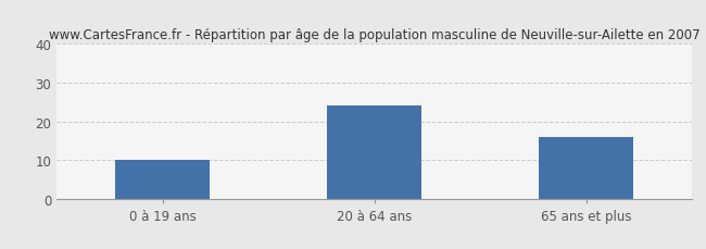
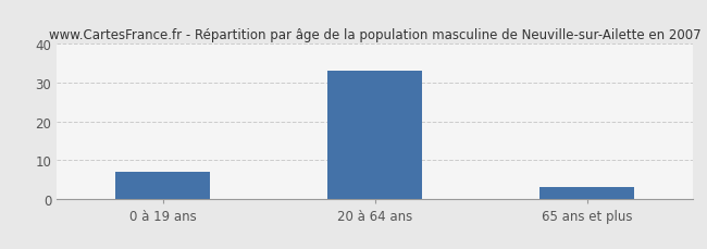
0 à 19 ans: 10 -> 7
20 à 64 ans: 24 -> 33
65 ans et plus: 16 -> 3
